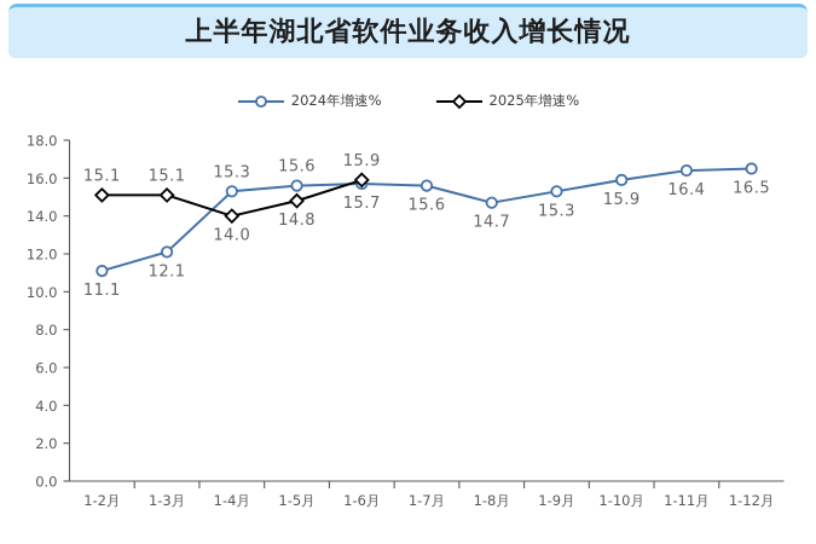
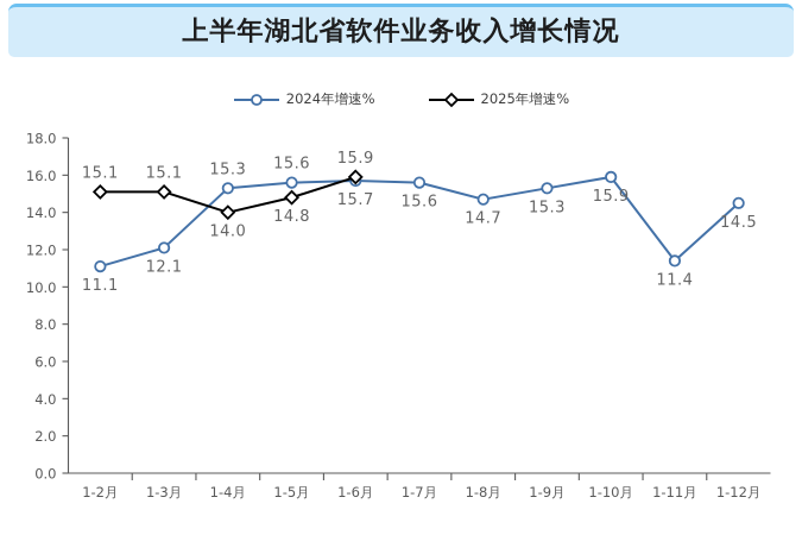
2024年增速%/1-11月: 16.4 -> 11.4
2024年增速%/1-12月: 16.5 -> 14.5
